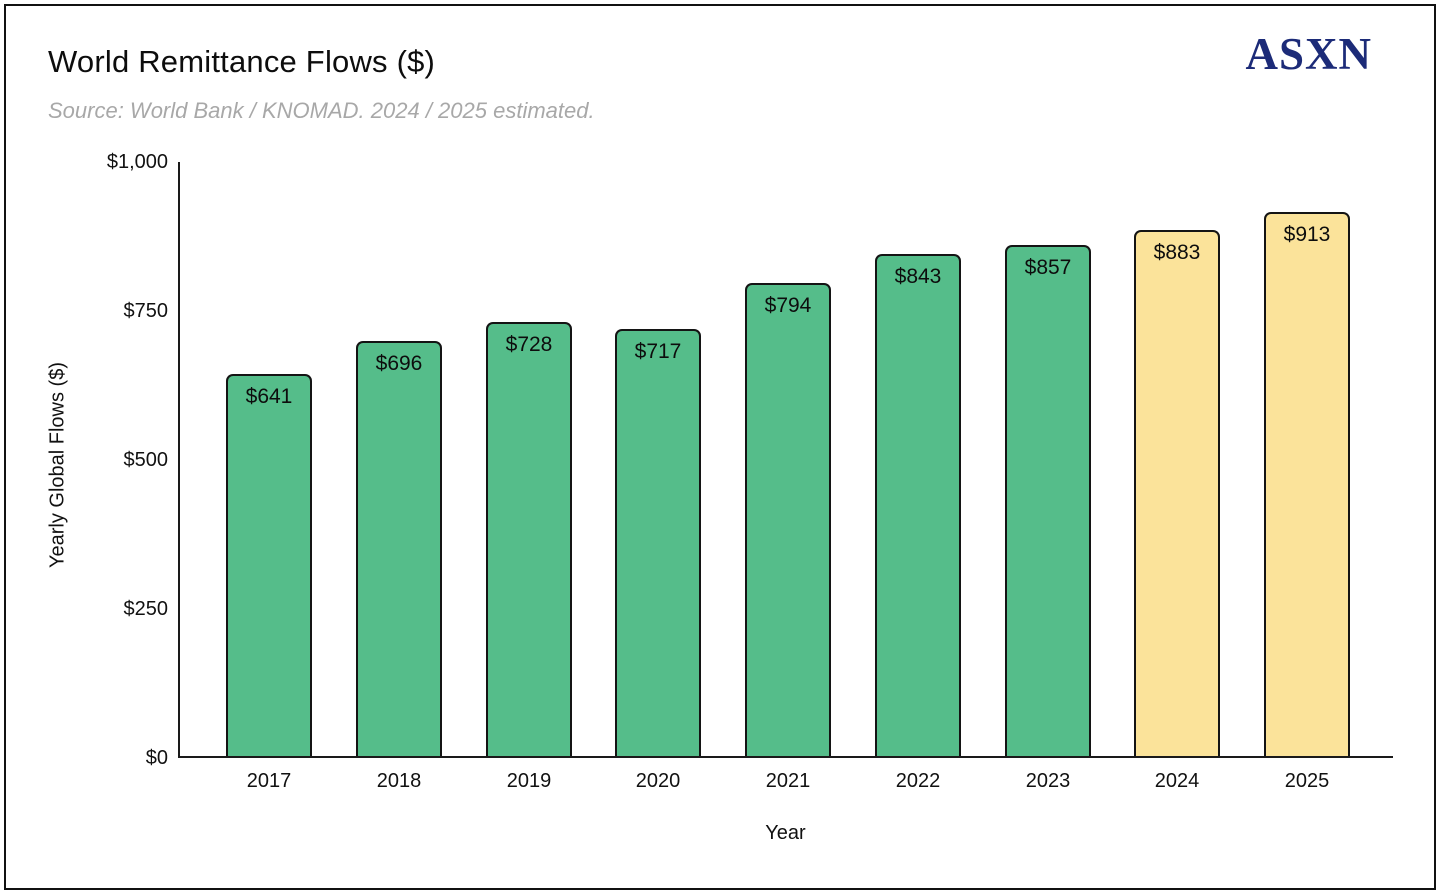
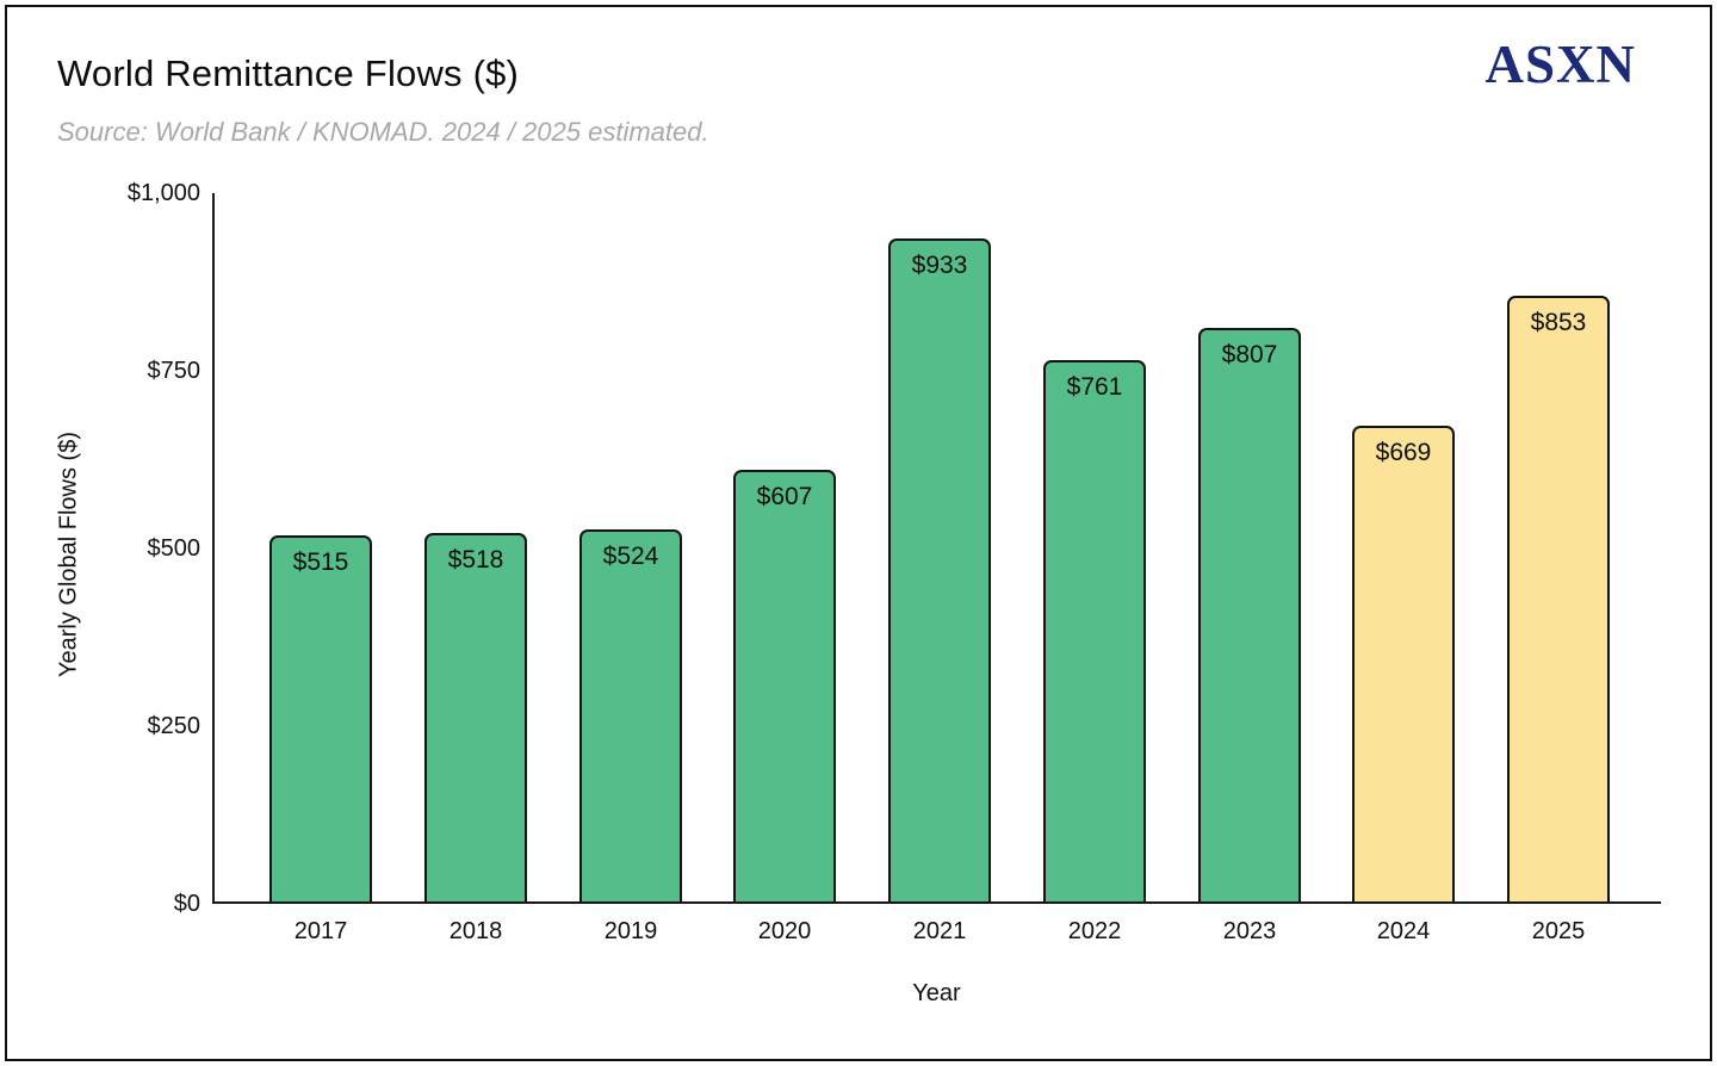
2017: $641 -> $515
2018: $696 -> $518
2019: $728 -> $524
2020: $717 -> $607
2021: $794 -> $933
2022: $843 -> $761
2023: $857 -> $807
2024: $883 -> $669
2025: $913 -> $853
